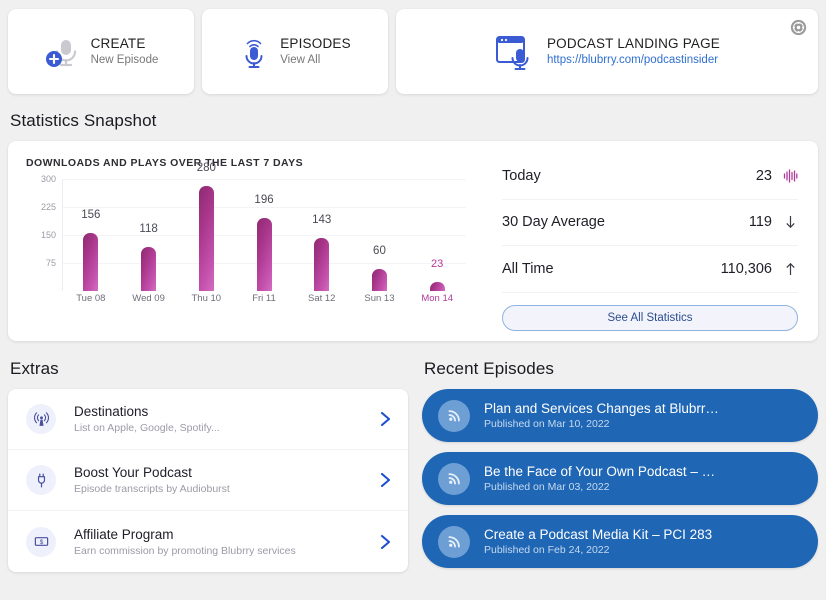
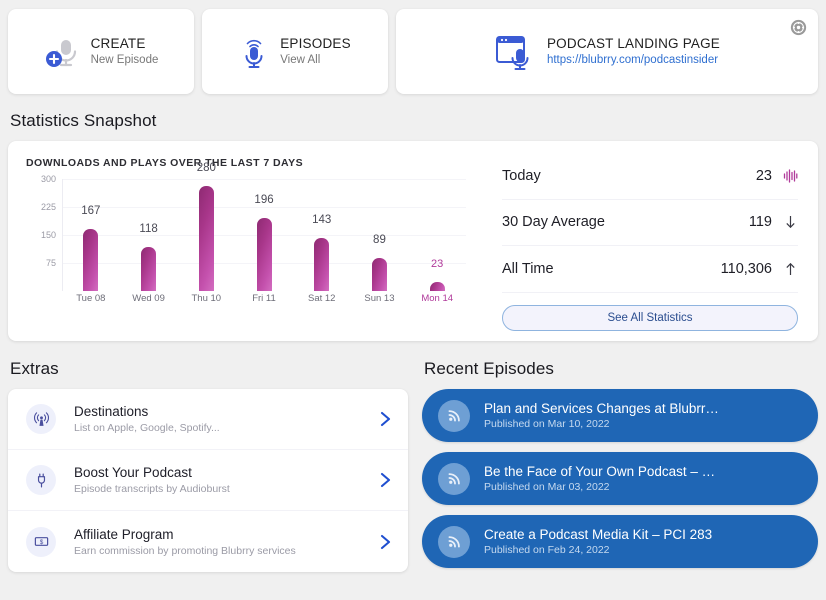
Tue 08: 156 -> 167
Sun 13: 60 -> 89
